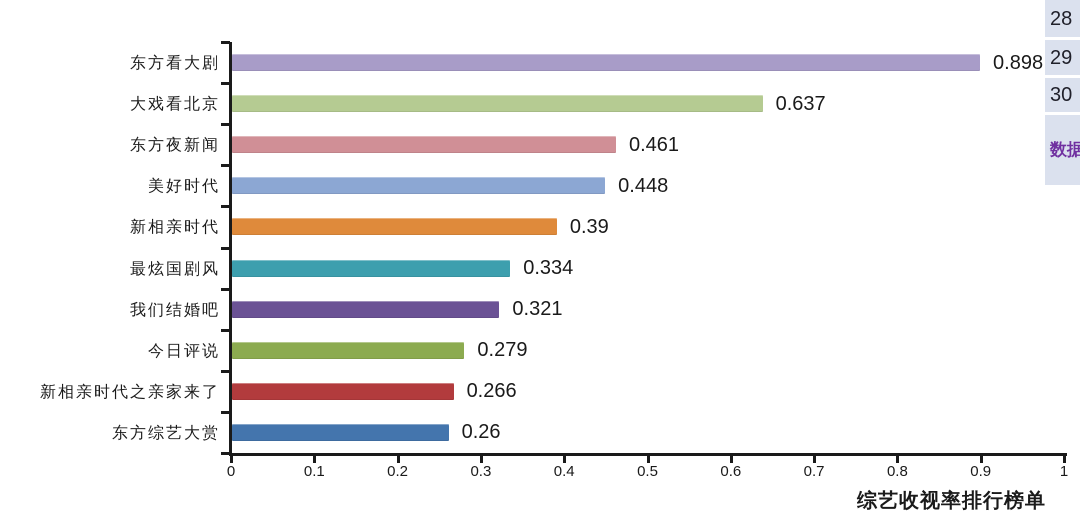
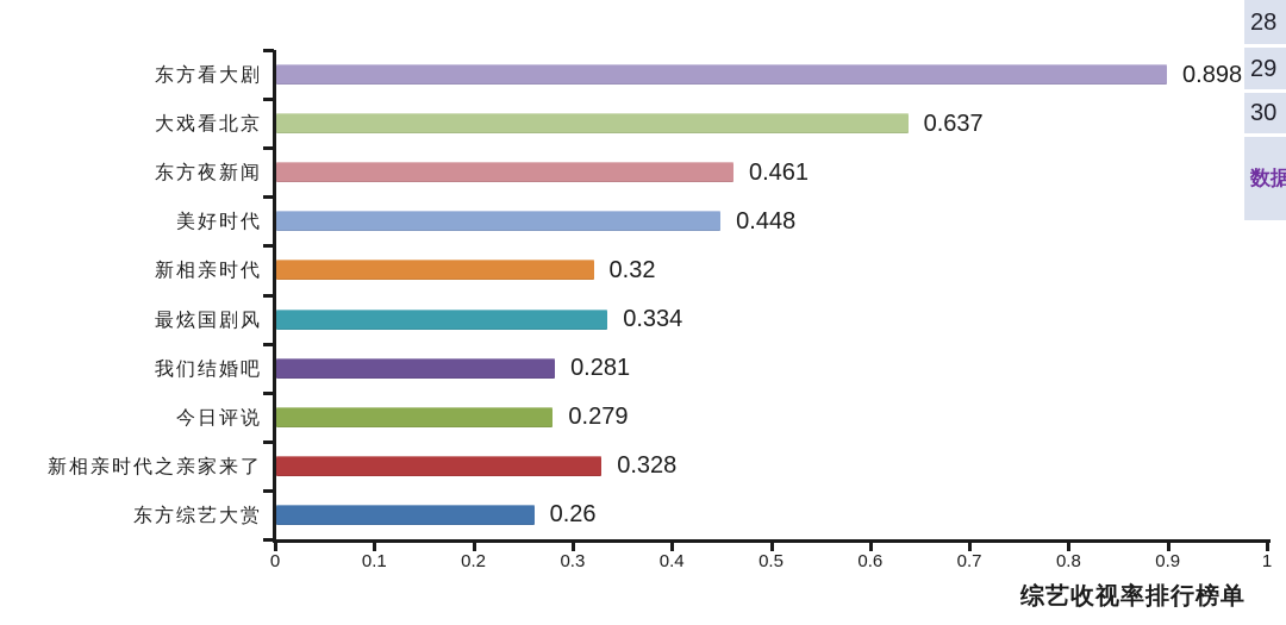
新相亲时代: 0.39 -> 0.32
我们结婚吧: 0.321 -> 0.281
新相亲时代之亲家来了: 0.266 -> 0.328
